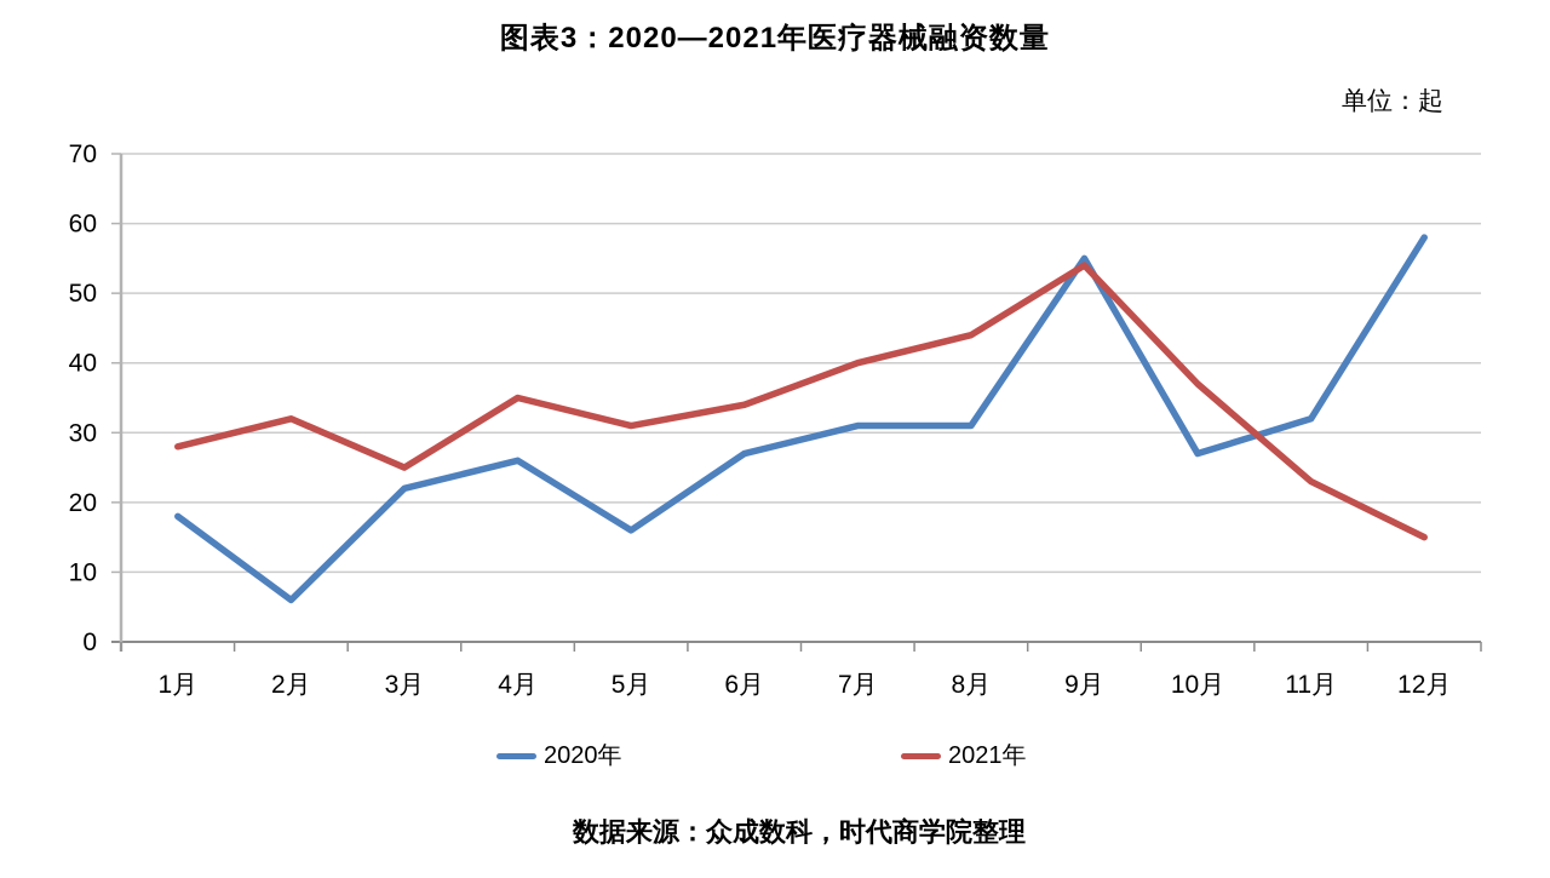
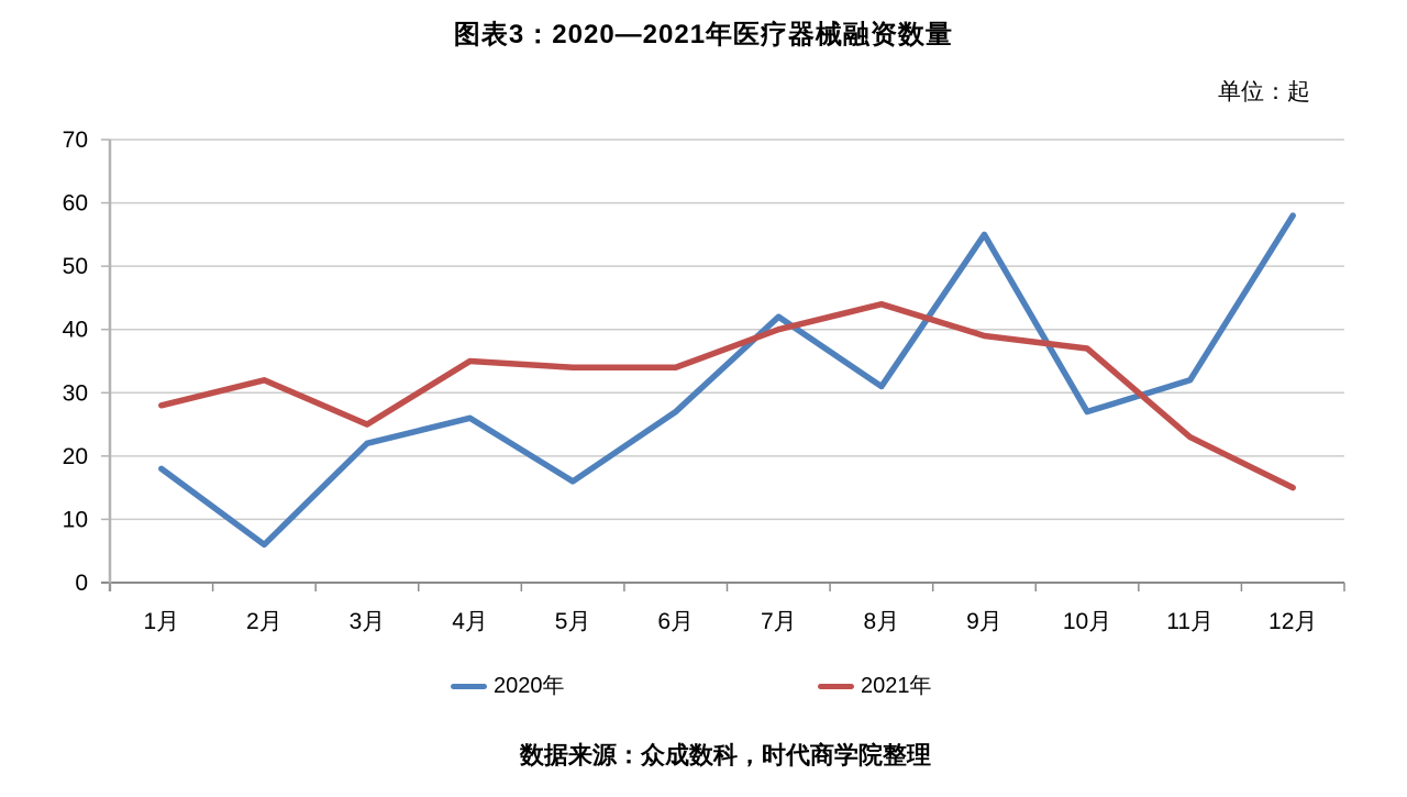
2021年/5月: 31 -> 34
2020年/7月: 31 -> 42
2021年/9月: 54 -> 39
